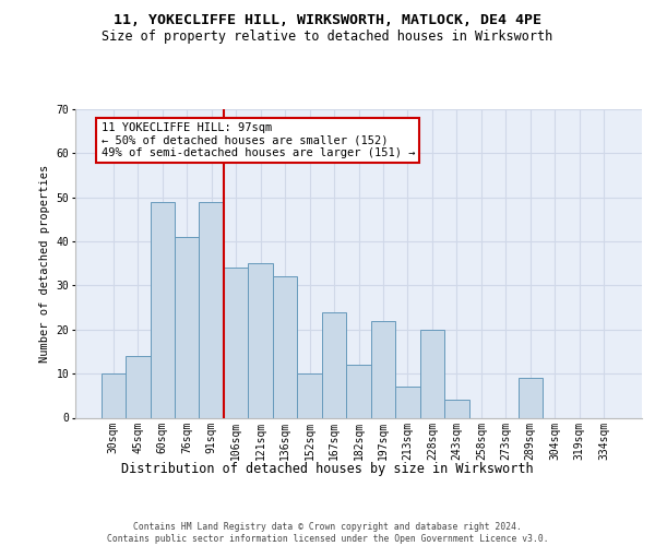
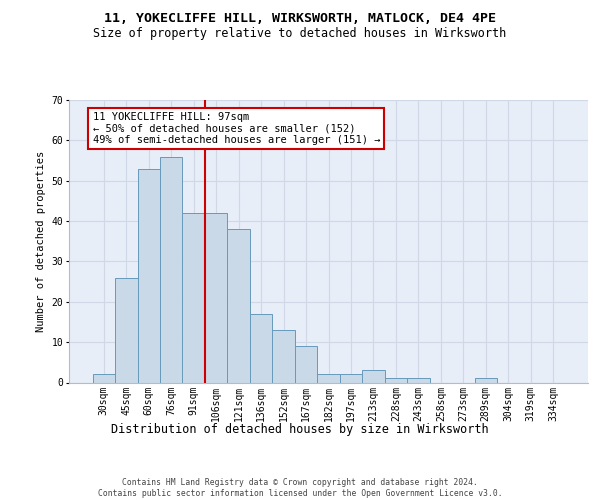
30sqm: 10 -> 2
45sqm: 14 -> 26
60sqm: 49 -> 53
76sqm: 41 -> 56
91sqm: 49 -> 42
106sqm: 34 -> 42
121sqm: 35 -> 38
136sqm: 32 -> 17
152sqm: 10 -> 13
167sqm: 24 -> 9
182sqm: 12 -> 2
197sqm: 22 -> 2
213sqm: 7 -> 3
228sqm: 20 -> 1
243sqm: 4 -> 1
289sqm: 9 -> 1
